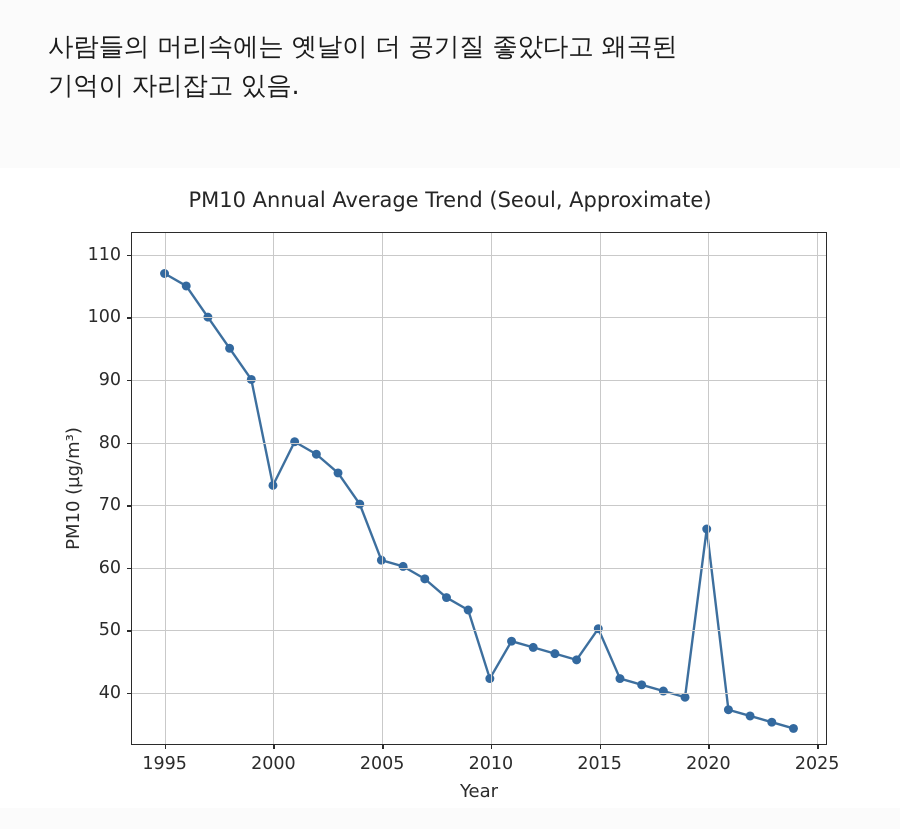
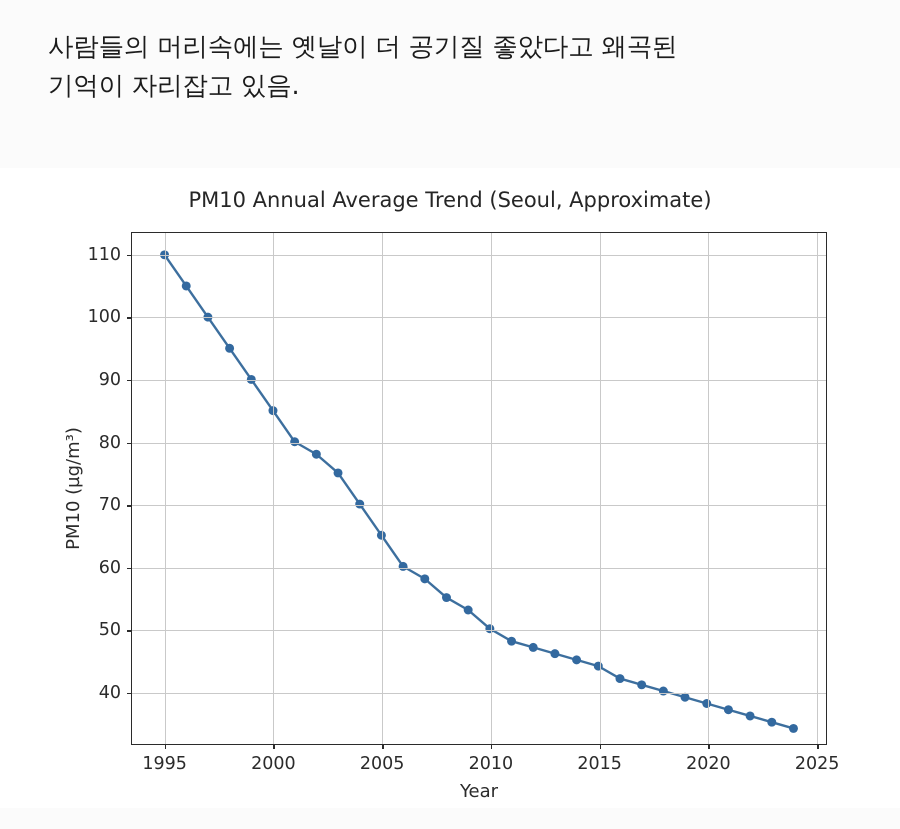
1995: 107 -> 110
2000: 73 -> 85
2005: 61 -> 65
2010: 42 -> 50
2015: 50 -> 44
2020: 66 -> 38
